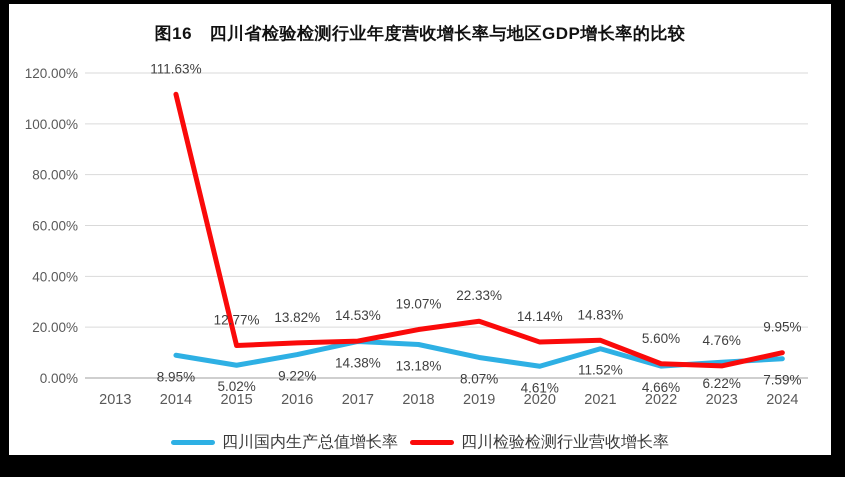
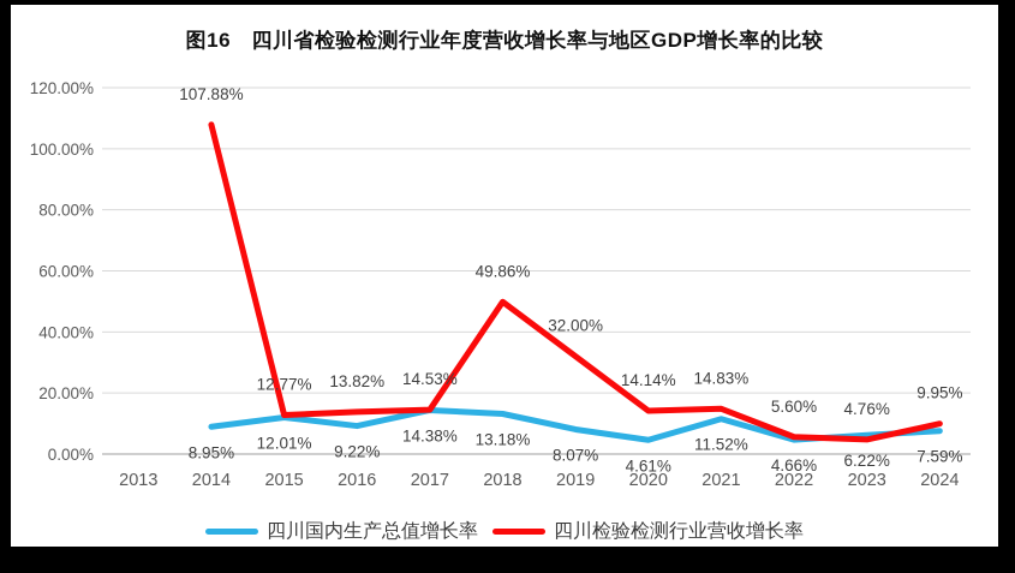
四川检验检测行业营收增长率/2014: 111.63% -> 107.88%
四川国内生产总值增长率/2015: 5.02% -> 12.01%
四川检验检测行业营收增长率/2018: 19.07% -> 49.86%
四川检验检测行业营收增长率/2019: 22.33% -> 32.00%
